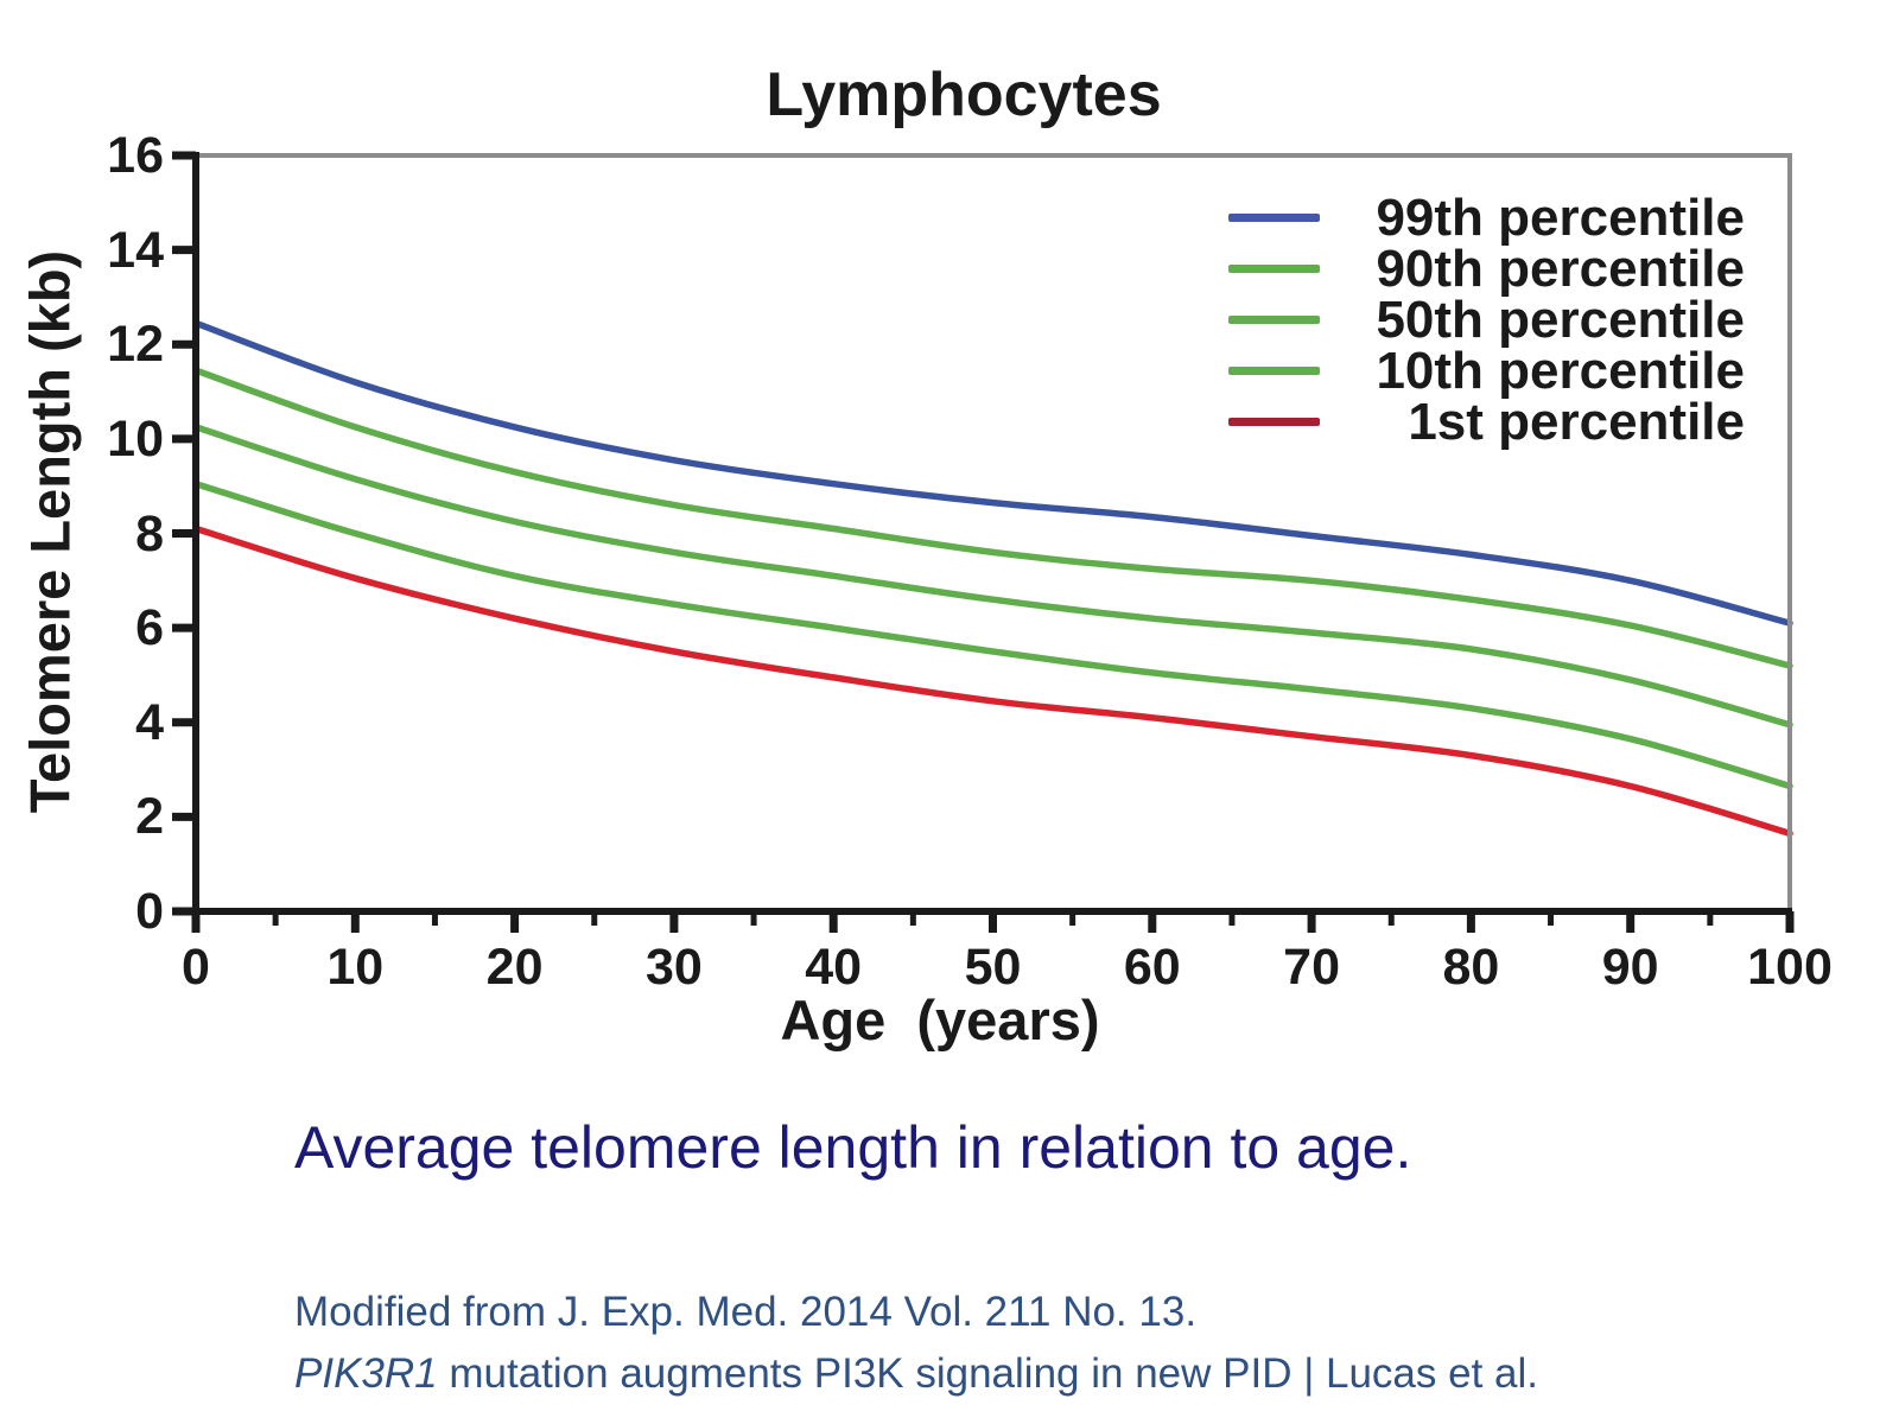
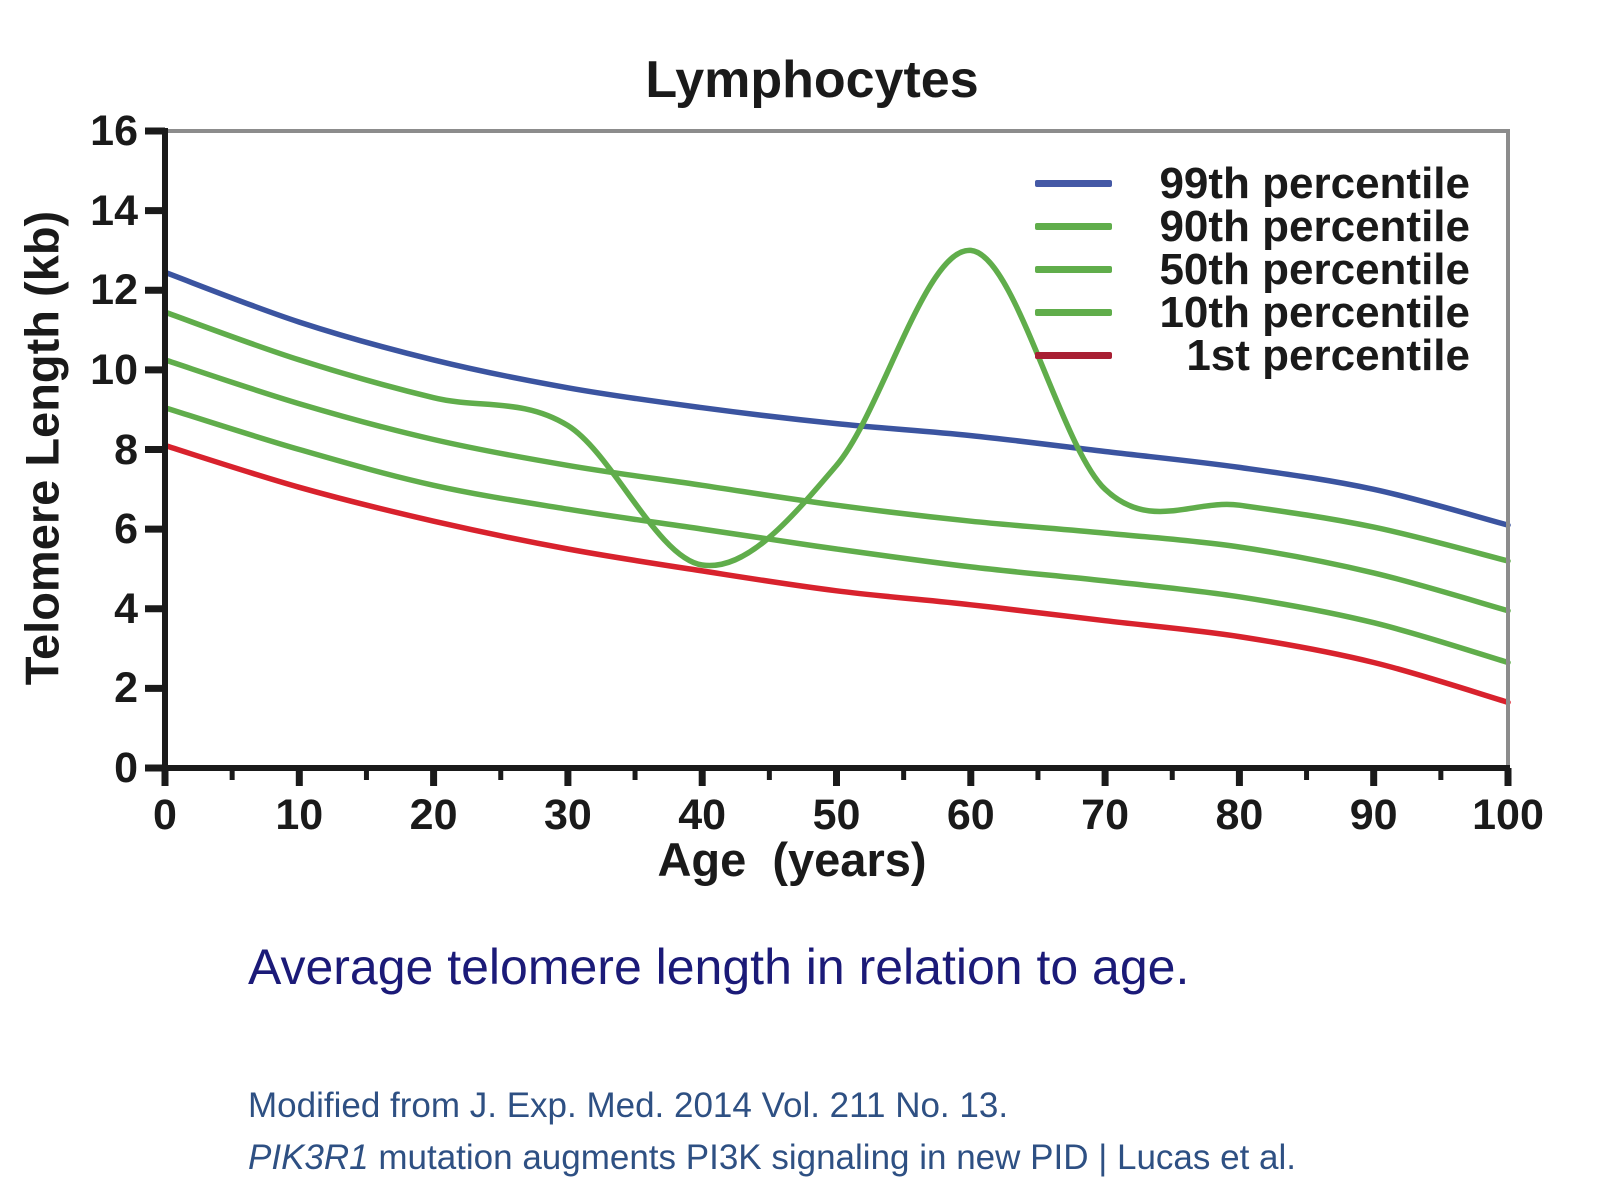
90th percentile/40: 8.1 -> 5.1
90th percentile/60: 7.2 -> 13.0
